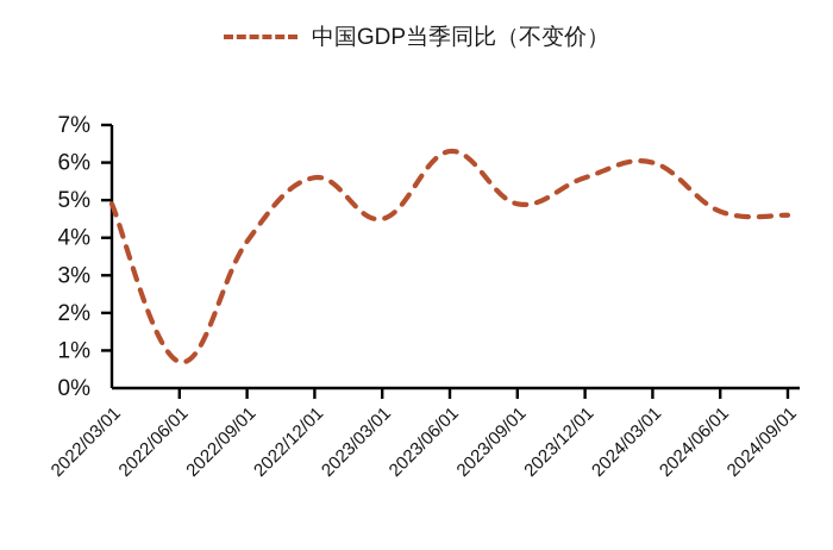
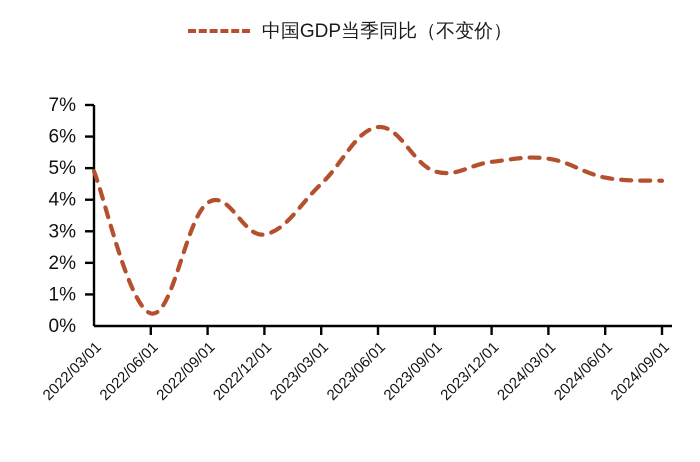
2022/06/01: 0.7% -> 0.4%
2022/12/01: 5.6% -> 2.9%
2023/12/01: 5.6% -> 5.2%
2024/03/01: 6.0% -> 5.3%
